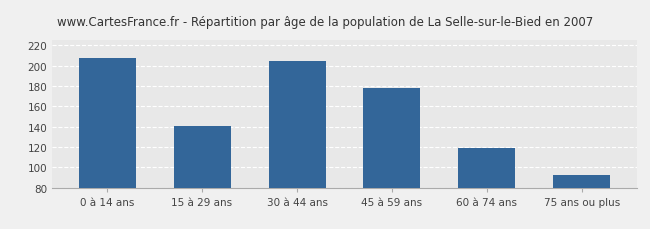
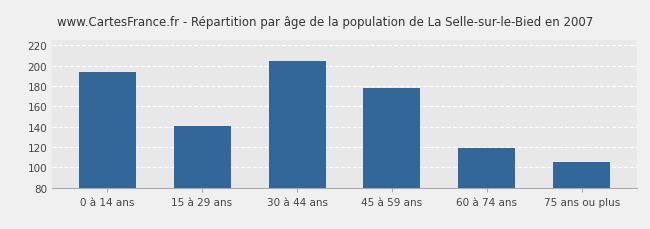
0 à 14 ans: 208 -> 194
75 ans ou plus: 92 -> 105
